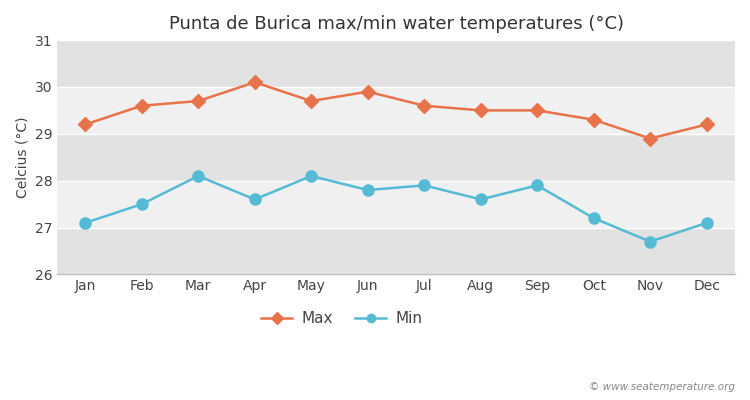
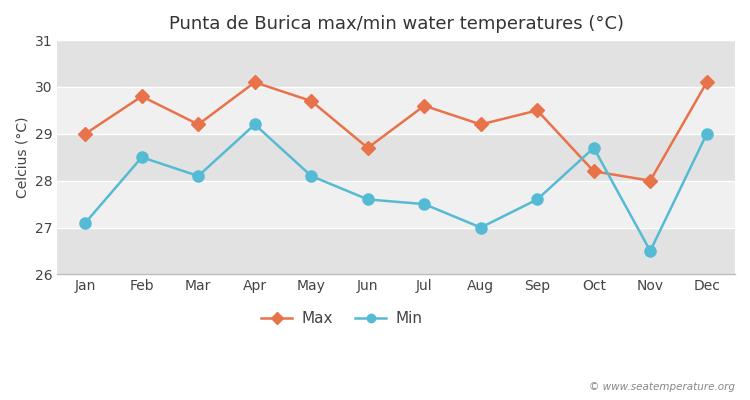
Max/Jan: 29.2 -> 29.0
Max/Feb: 29.6 -> 29.8
Min/Feb: 27.5 -> 28.5
Max/Mar: 29.7 -> 29.2
Min/Apr: 27.6 -> 29.2
Max/Jun: 29.9 -> 28.7
Min/Jun: 27.8 -> 27.6
Min/Jul: 27.9 -> 27.5
Max/Aug: 29.5 -> 29.2
Min/Aug: 27.6 -> 27.0
Min/Sep: 27.9 -> 27.6
Max/Oct: 29.3 -> 28.2
Min/Oct: 27.2 -> 28.7
Max/Nov: 28.9 -> 28.0
Min/Nov: 26.7 -> 26.5
Max/Dec: 29.2 -> 30.1
Min/Dec: 27.1 -> 29.0
